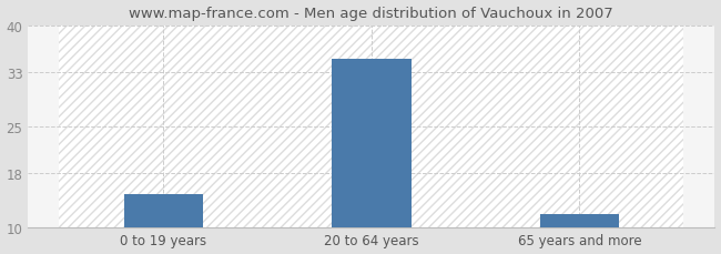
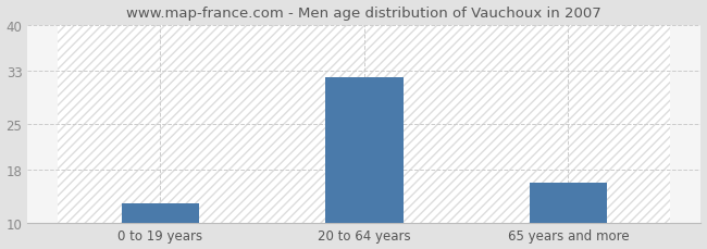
0 to 19 years: 15 -> 13
20 to 64 years: 35 -> 32
65 years and more: 12 -> 16
